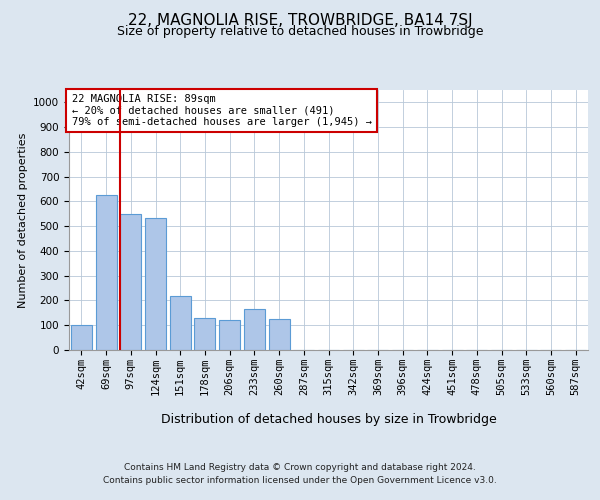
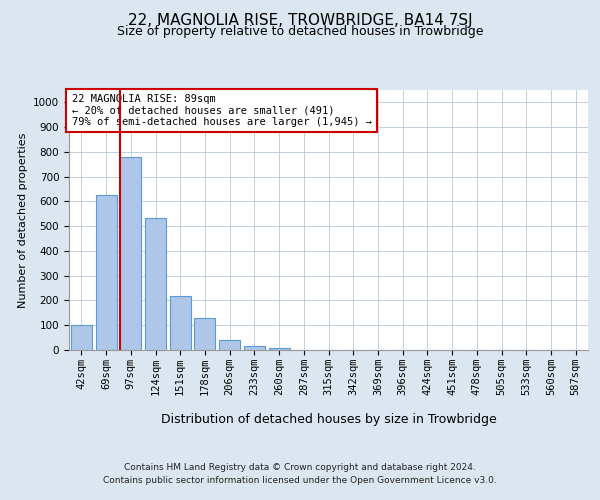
97sqm: 550 -> 780
206sqm: 120 -> 40
233sqm: 165 -> 15
260sqm: 125 -> 10
